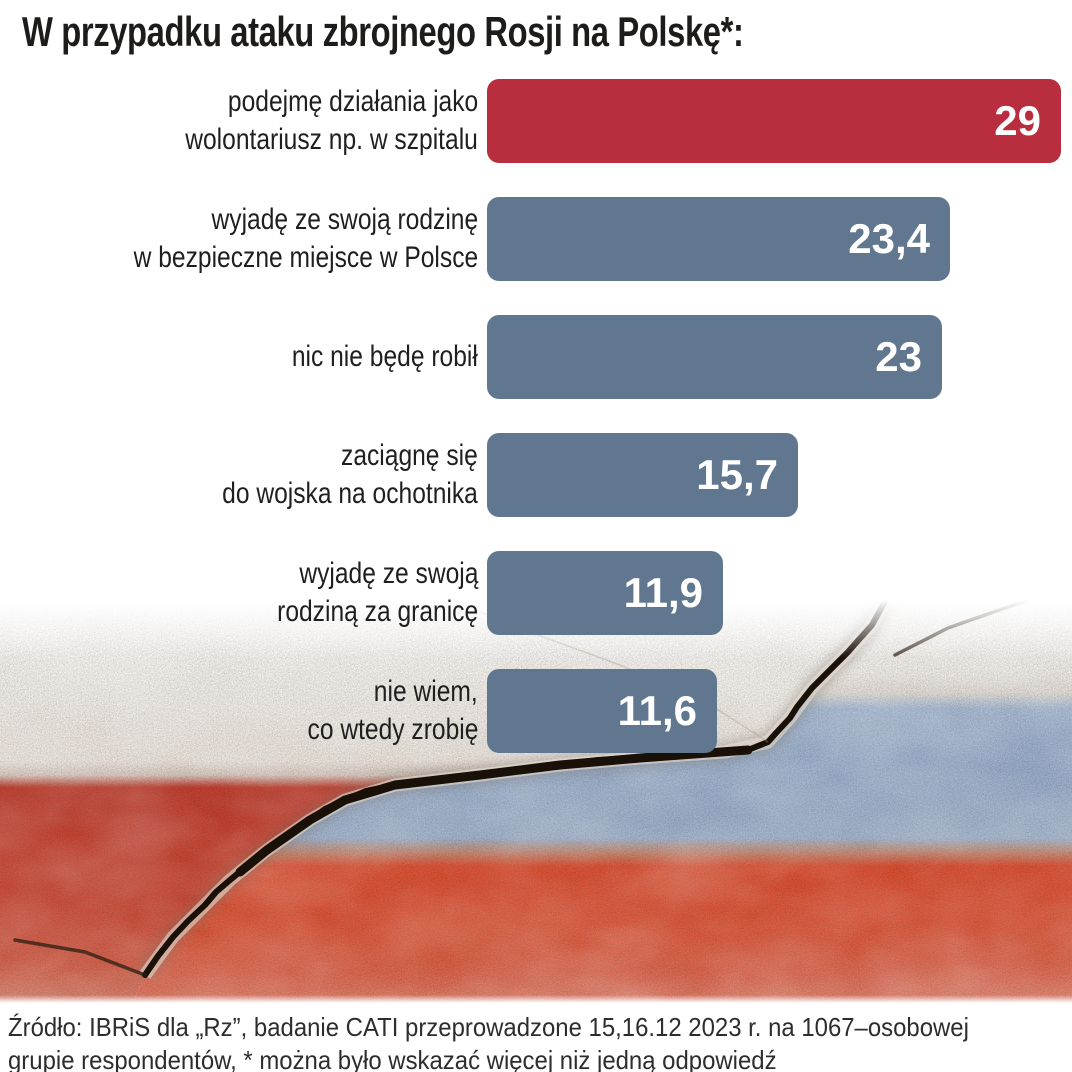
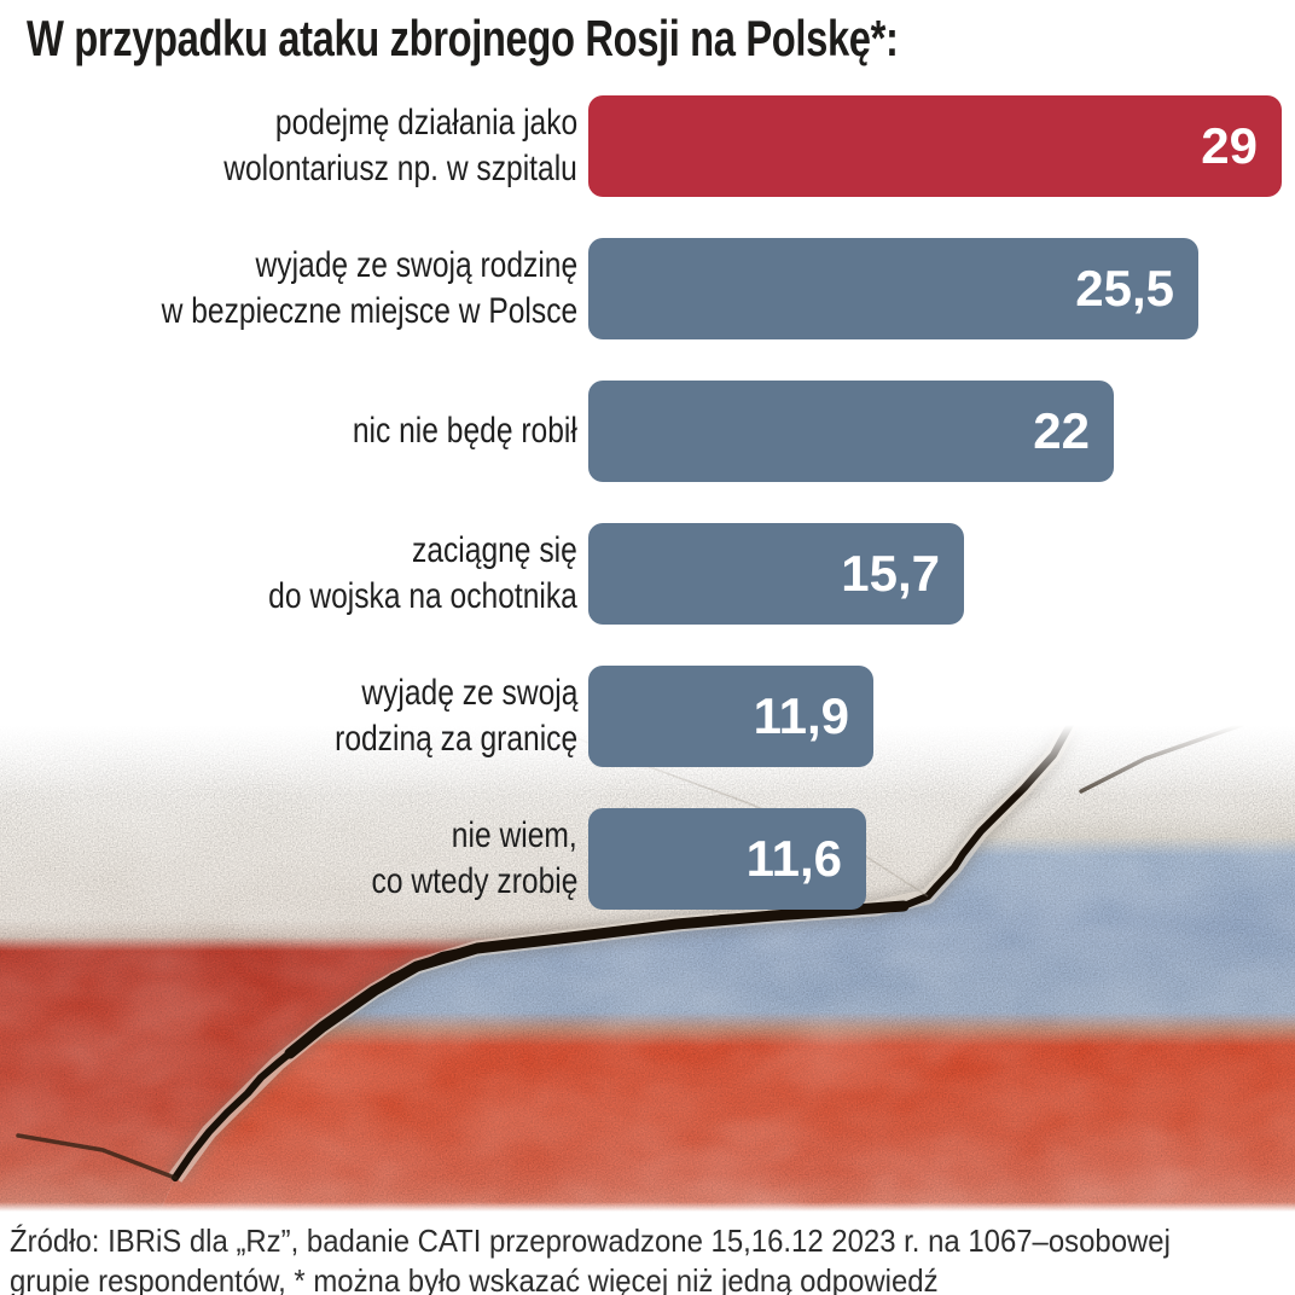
wyjadę ze swoją rodzinę w bezpieczne miejsce w Polsce: 23,4 -> 25,5
nic nie będę robił: 23 -> 22
